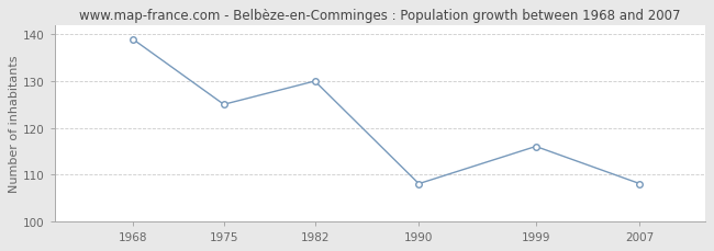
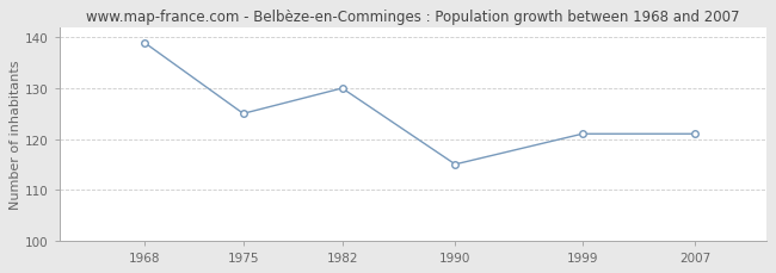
1990: 108 -> 115
1999: 116 -> 121
2007: 108 -> 121
